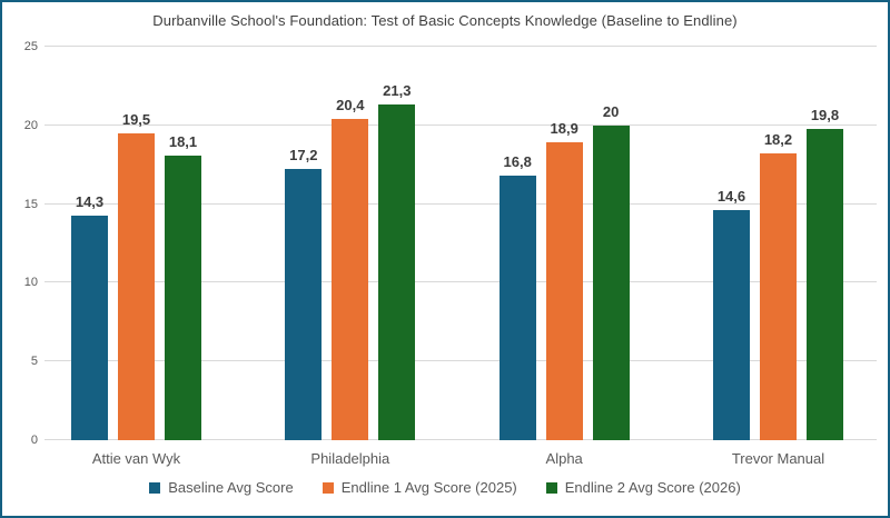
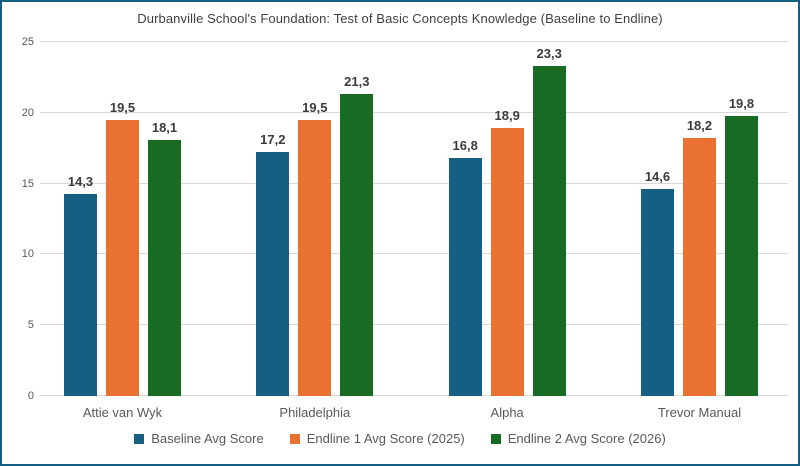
Endline 1 Avg Score (2025)/Philadelphia: 20,4 -> 19,5
Endline 2 Avg Score (2026)/Alpha: 20 -> 23,3
